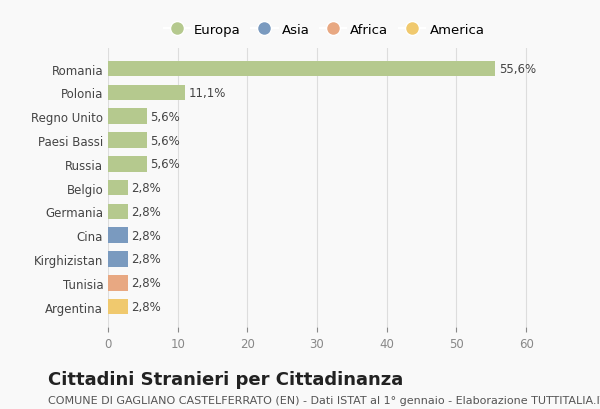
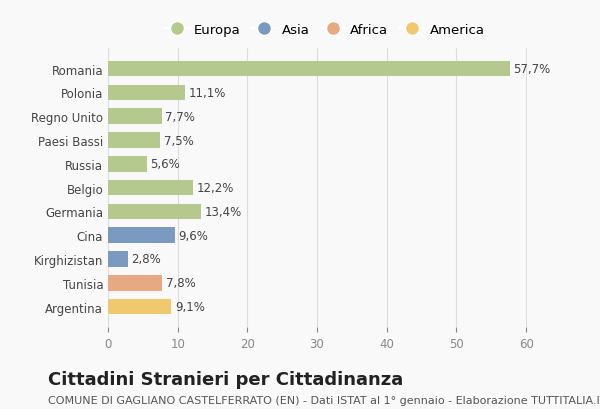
Romania: 55,6% -> 57,7%
Regno Unito: 5,6% -> 7,7%
Paesi Bassi: 5,6% -> 7,5%
Belgio: 2,8% -> 12,2%
Germania: 2,8% -> 13,4%
Cina: 2,8% -> 9,6%
Tunisia: 2,8% -> 7,8%
Argentina: 2,8% -> 9,1%
